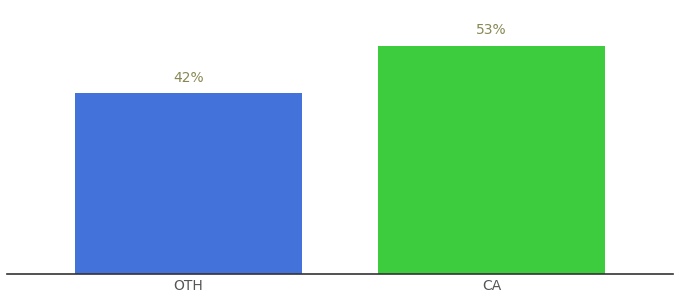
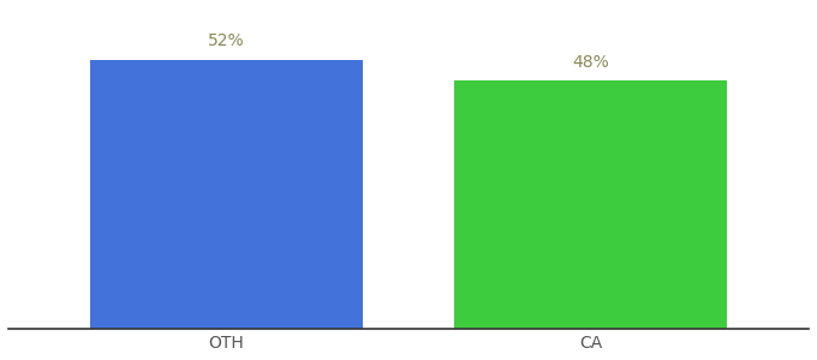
OTH: 42% -> 52%
CA: 53% -> 48%
